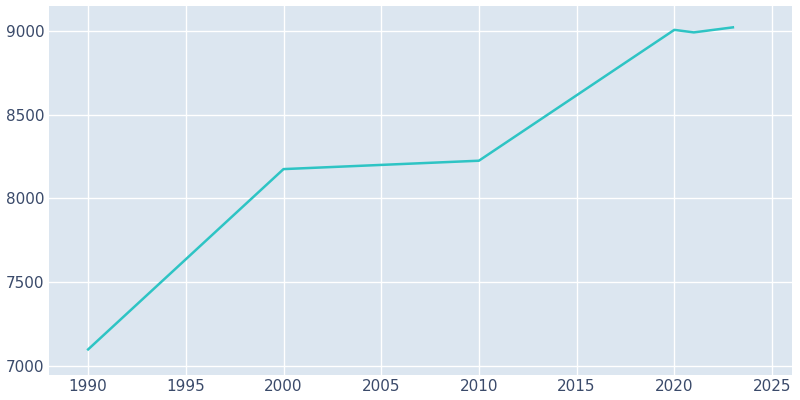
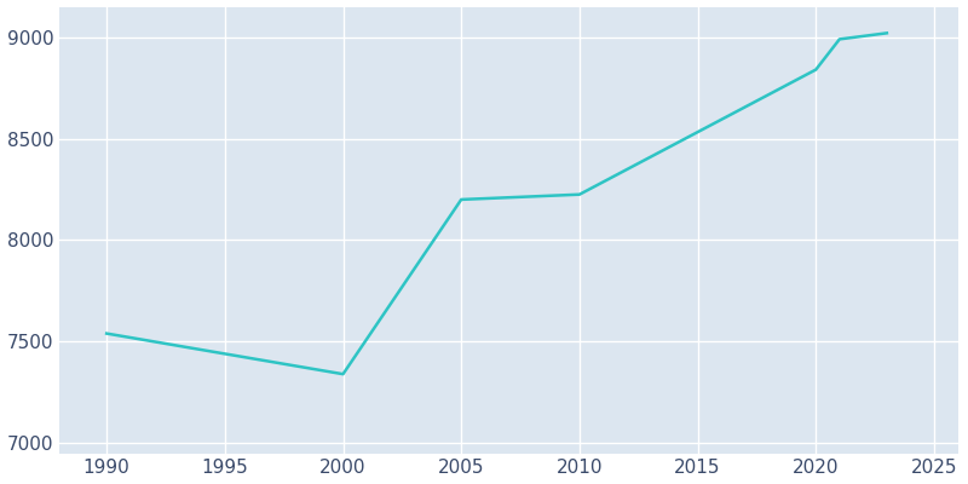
1990: 7100 -> 7540
2000: 8180 -> 7340
2020: 9000 -> 8840
